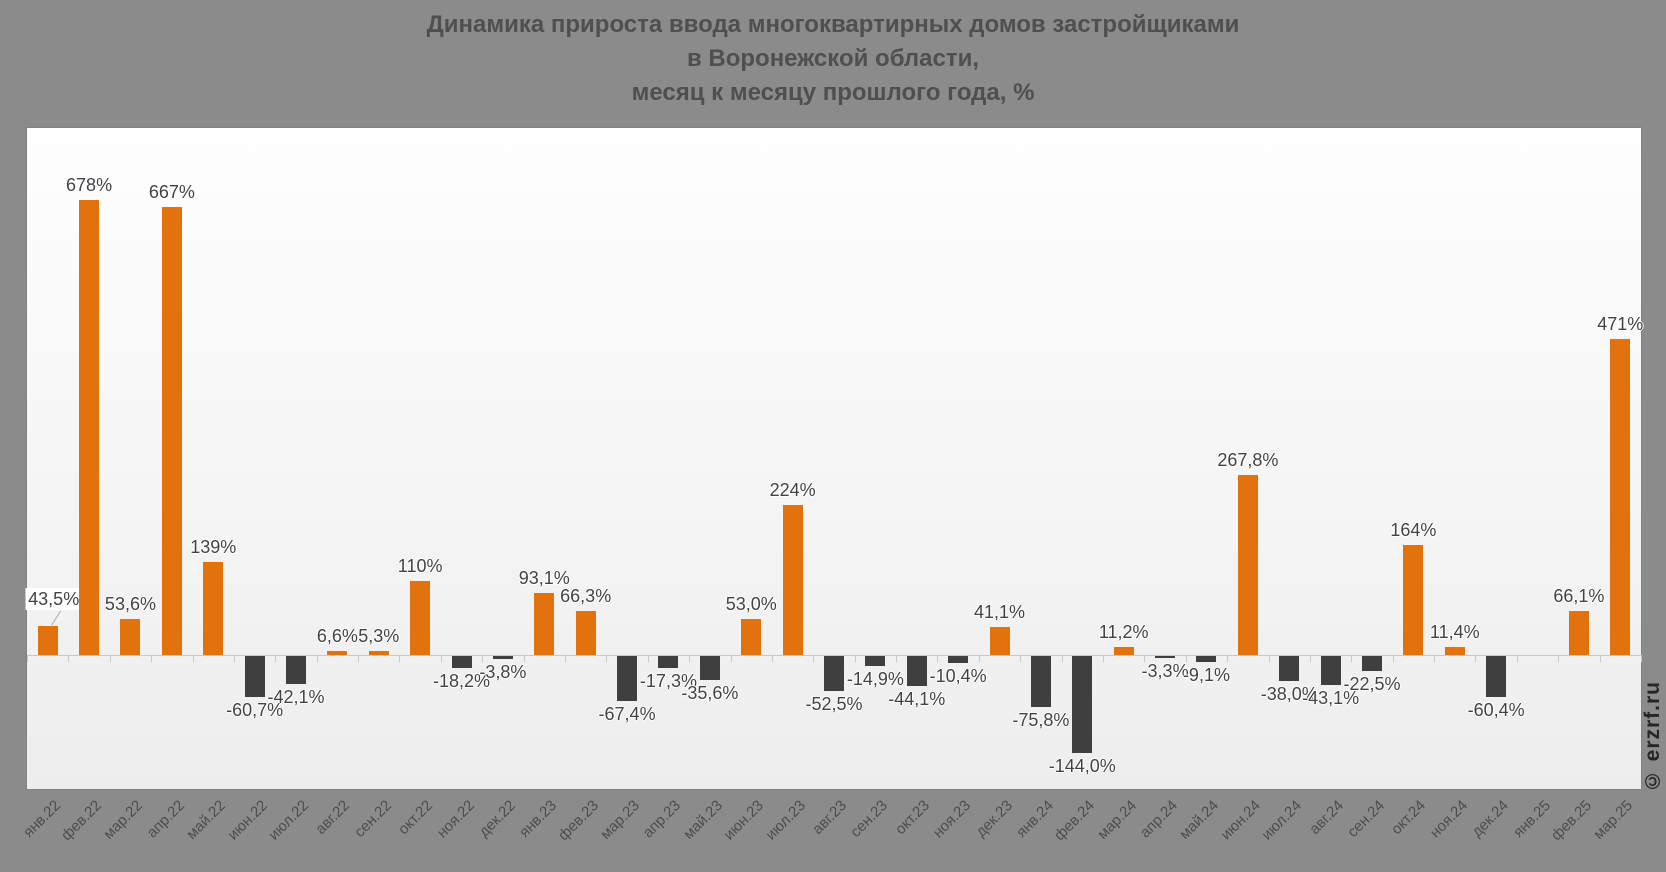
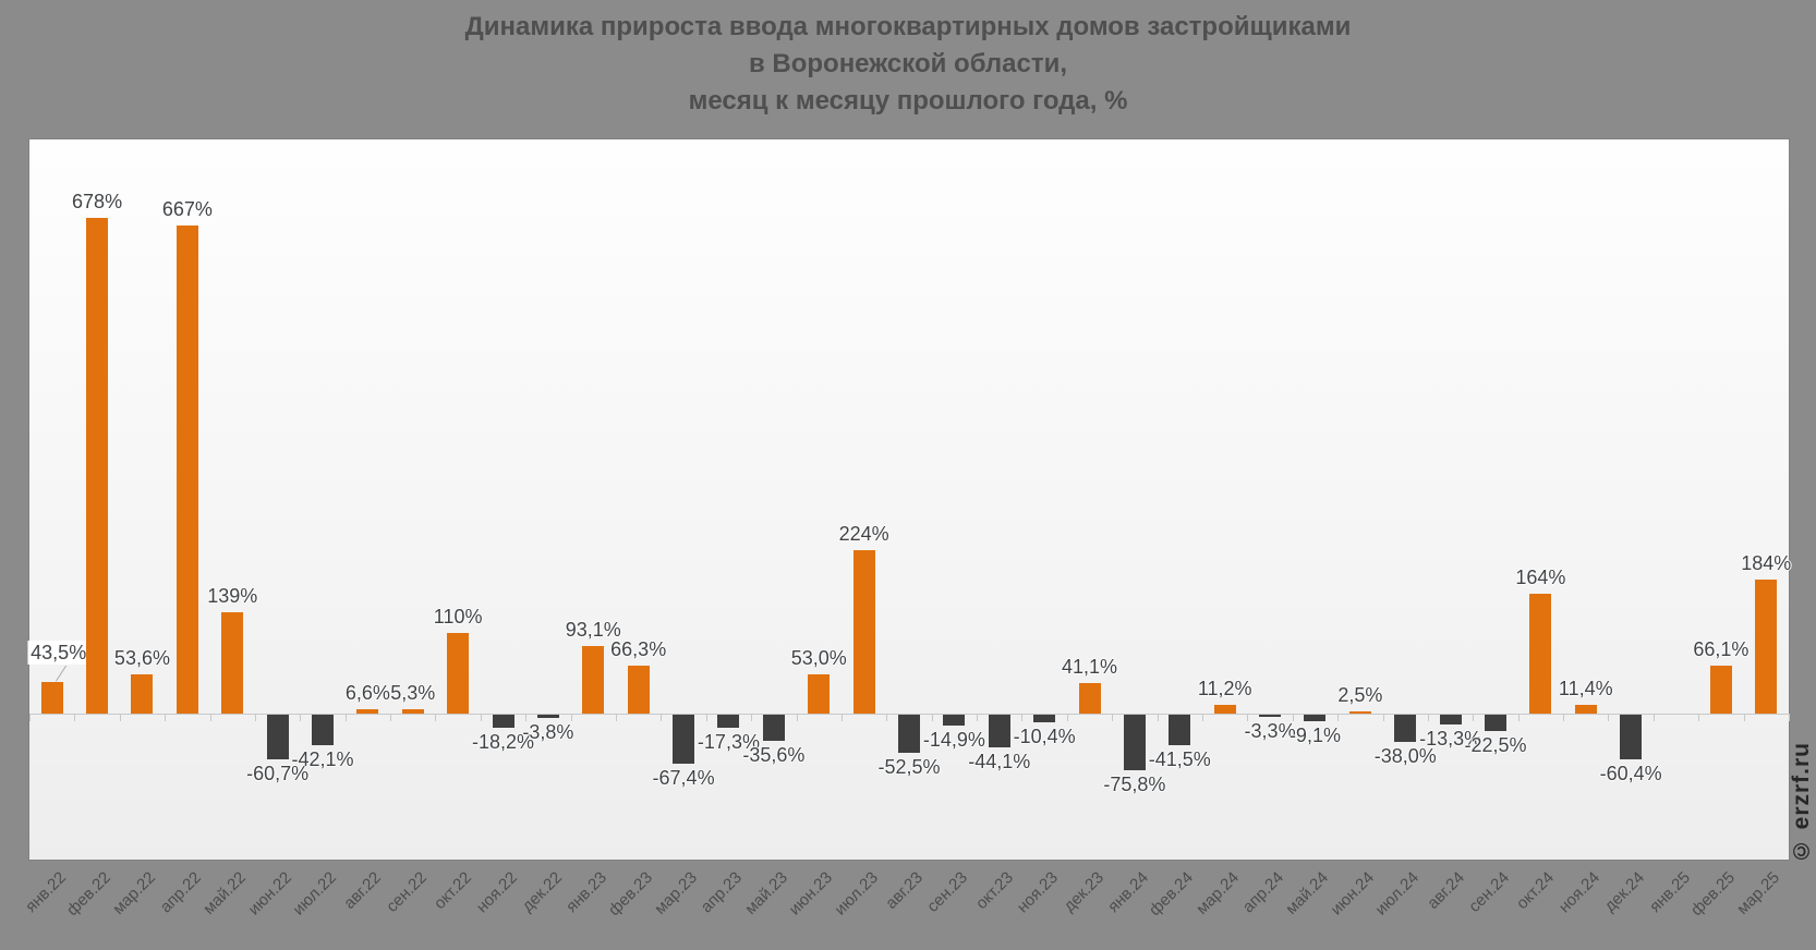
фев.24: -144,0% -> -41,5%
июн.24: 267,8% -> 2,5%
авг.24: -43,1% -> -13,3%
мар.25: 471% -> 184%
